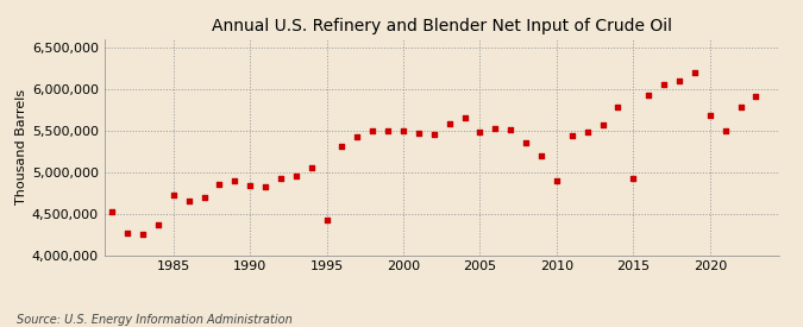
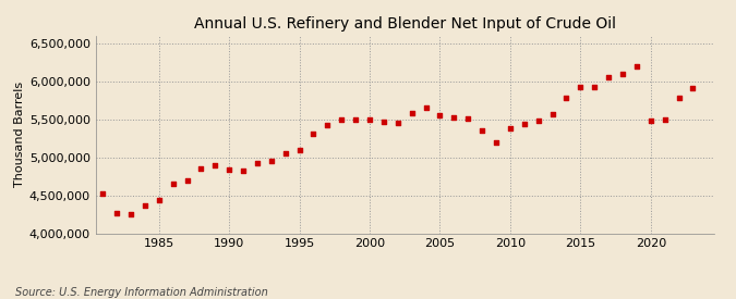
1985: 4,720,000 -> 4,430,000
1995: 4,420,000 -> 5,090,000
2005: 5,480,000 -> 5,560,000
2010: 4,900,000 -> 5,380,000
2015: 4,920,000 -> 5,920,000
2020: 5,680,000 -> 5,480,000
